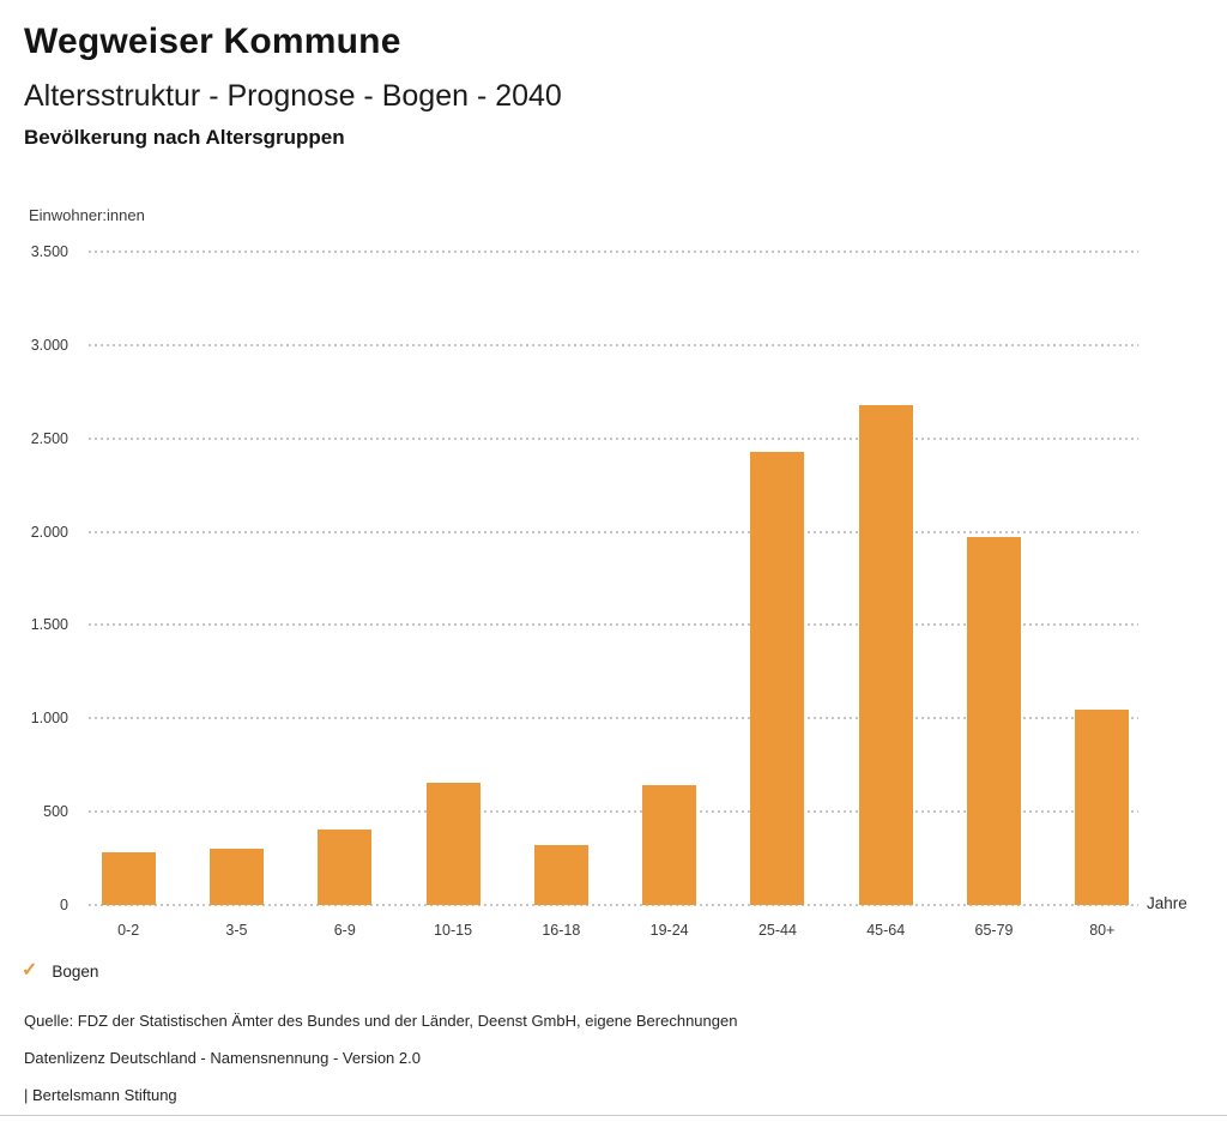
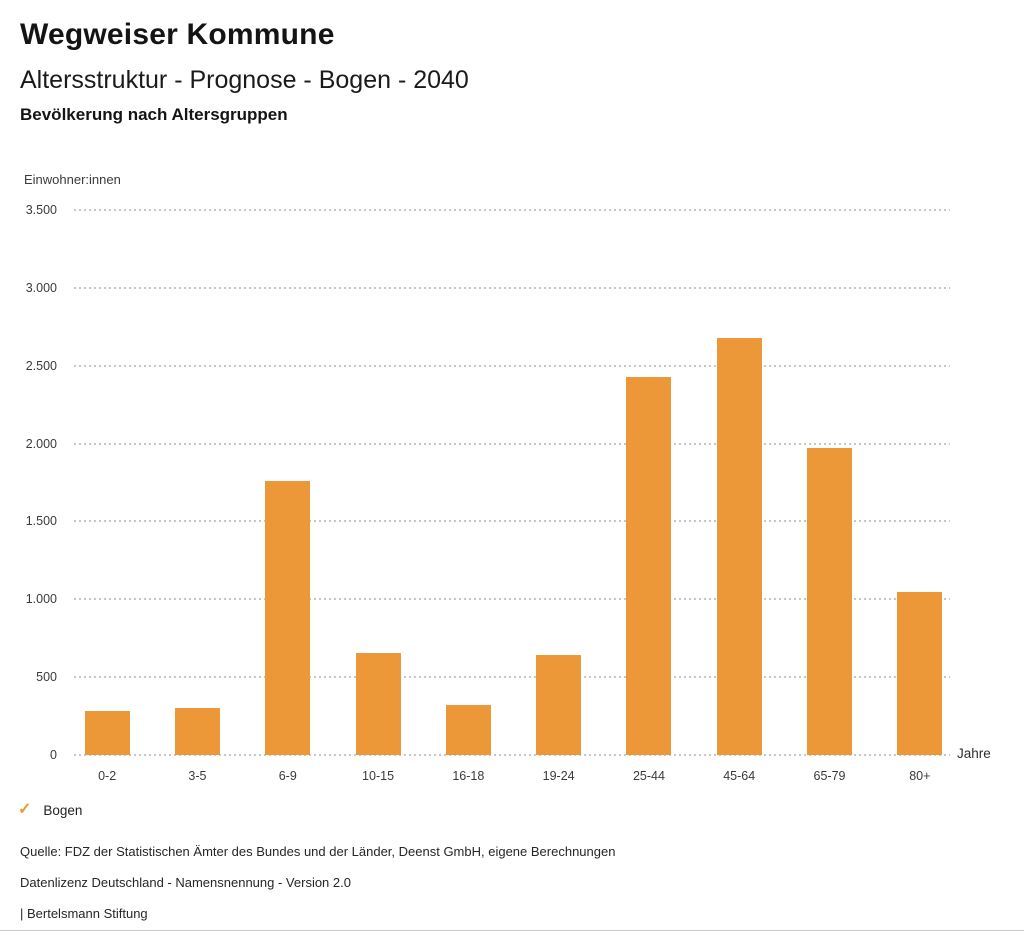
6-9: 400 -> 1760
